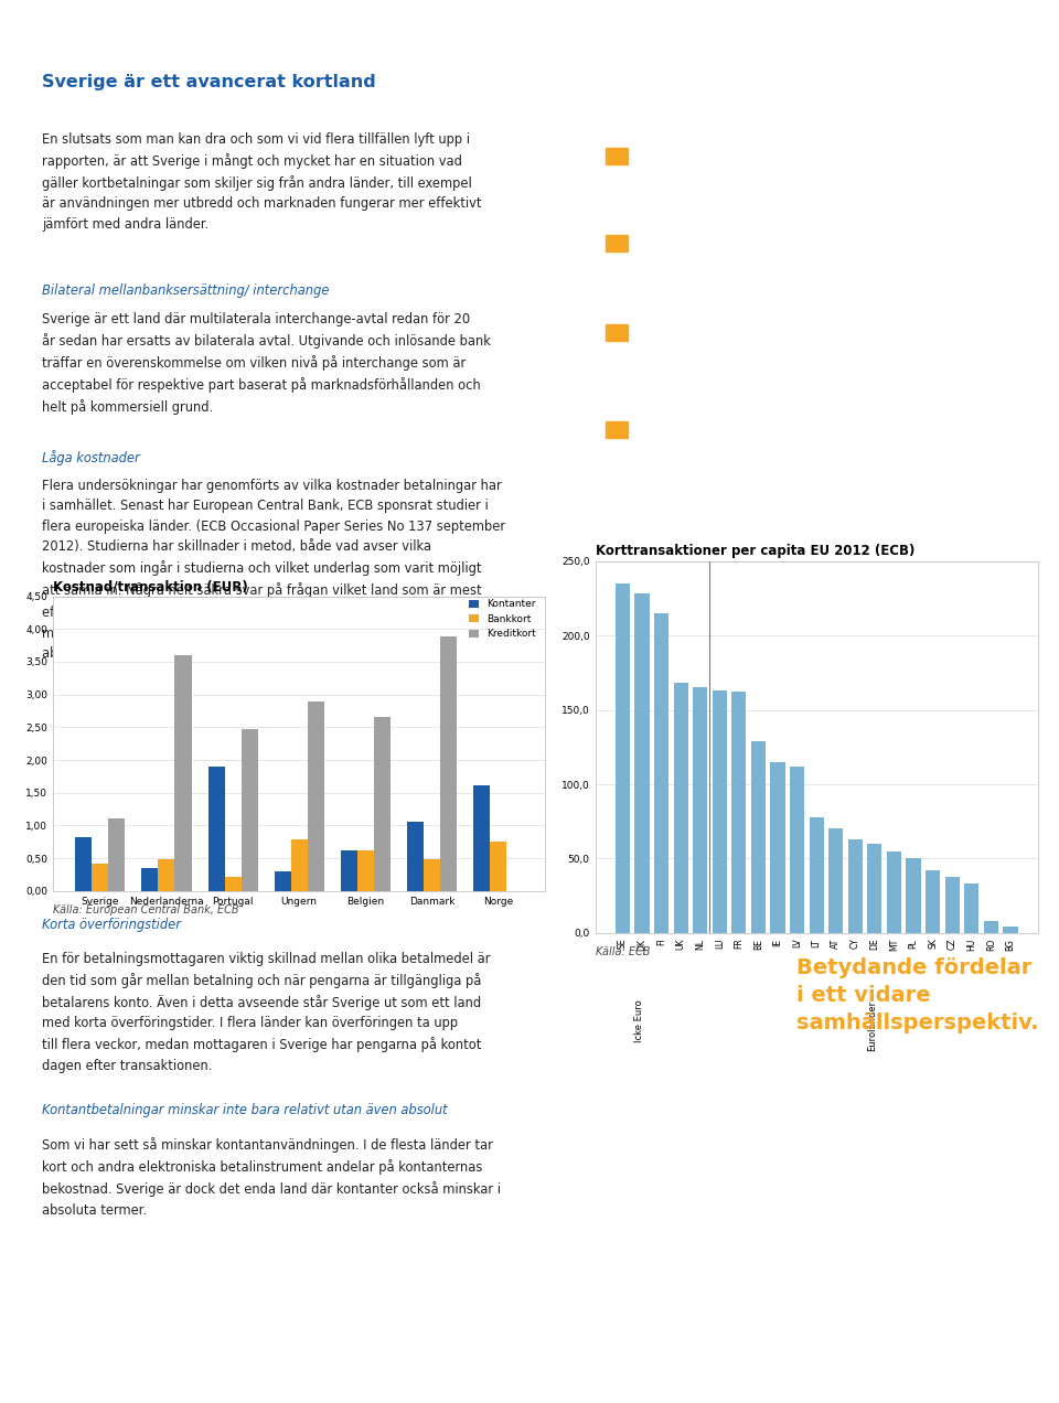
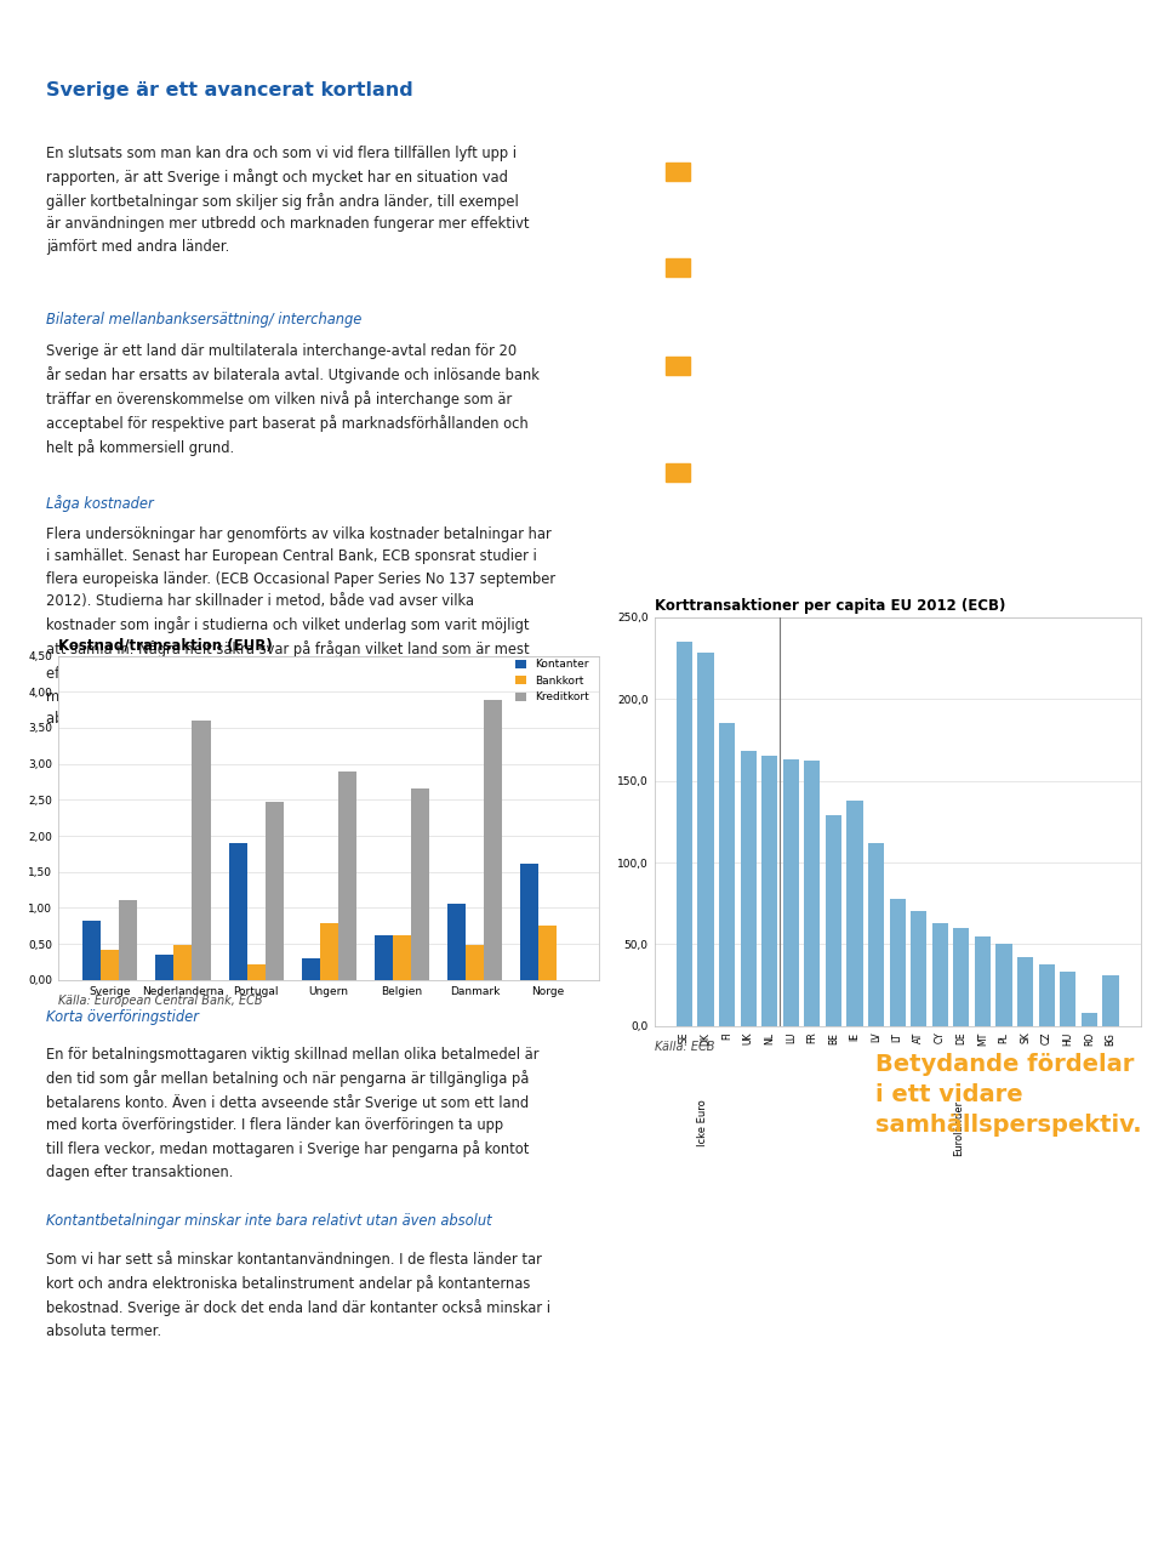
Korttransaktioner per capita EU 2012 (ECB)/FI: 215 -> 185
Korttransaktioner per capita EU 2012 (ECB)/IE: 115 -> 138
Korttransaktioner per capita EU 2012 (ECB)/BG: 4 -> 31
